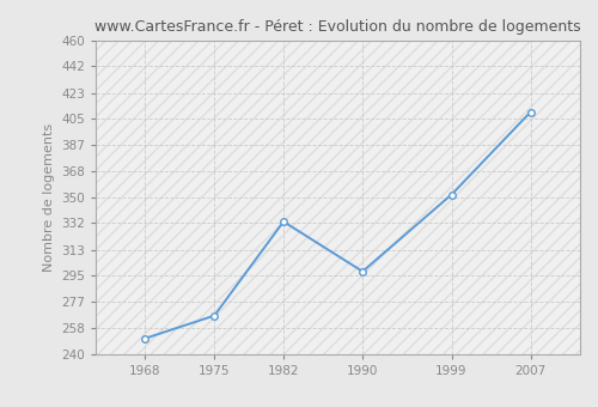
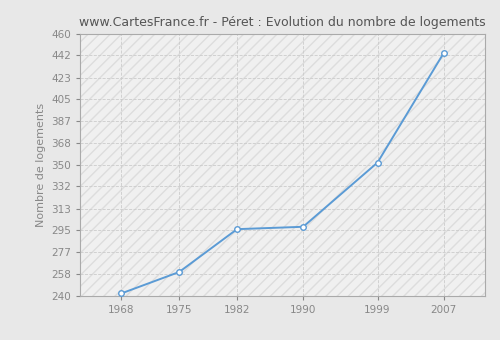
1968: 251 -> 242
1975: 267 -> 260
1982: 333 -> 296
2007: 410 -> 444
